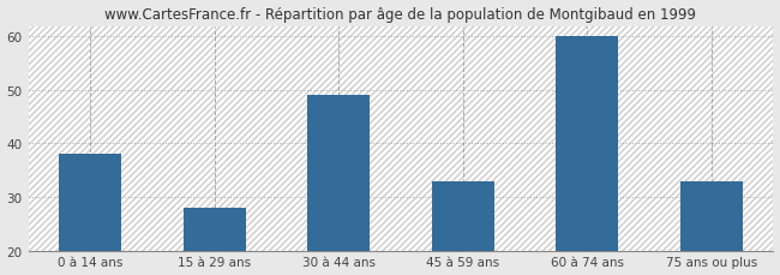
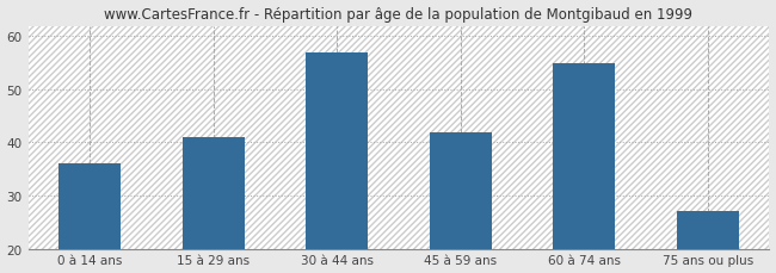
0 à 14 ans: 38 -> 36
15 à 29 ans: 28 -> 41
30 à 44 ans: 49 -> 57
45 à 59 ans: 33 -> 42
60 à 74 ans: 60 -> 55
75 ans ou plus: 33 -> 27
